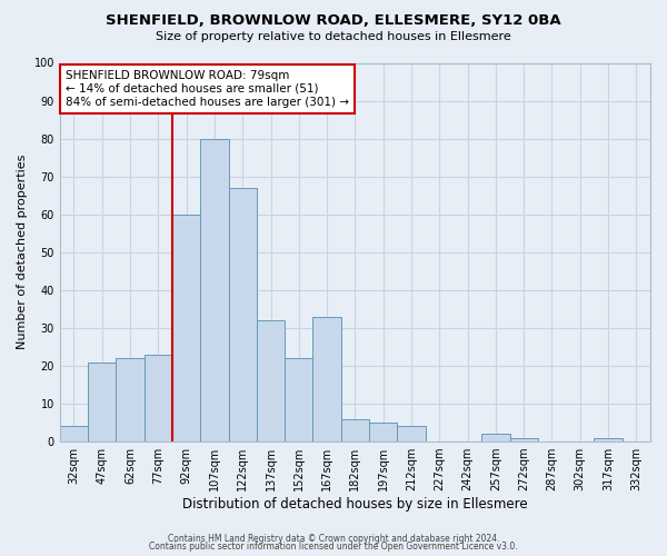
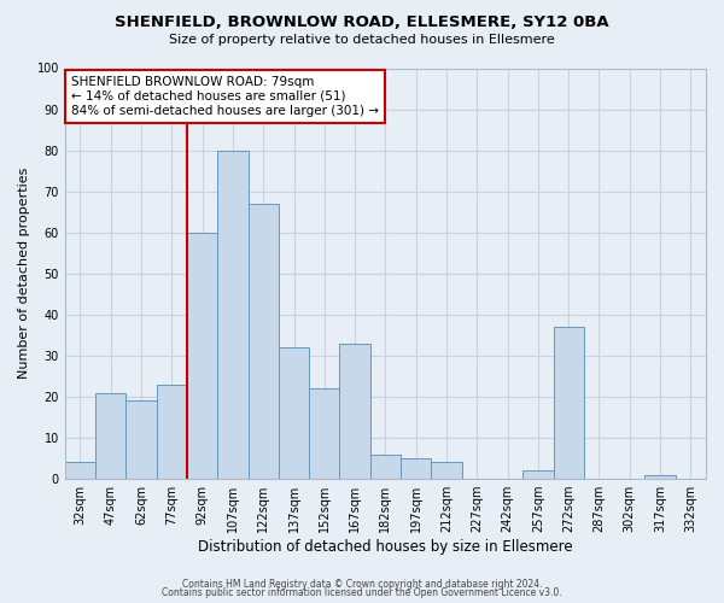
62sqm: 22 -> 19
272sqm: 1 -> 37
